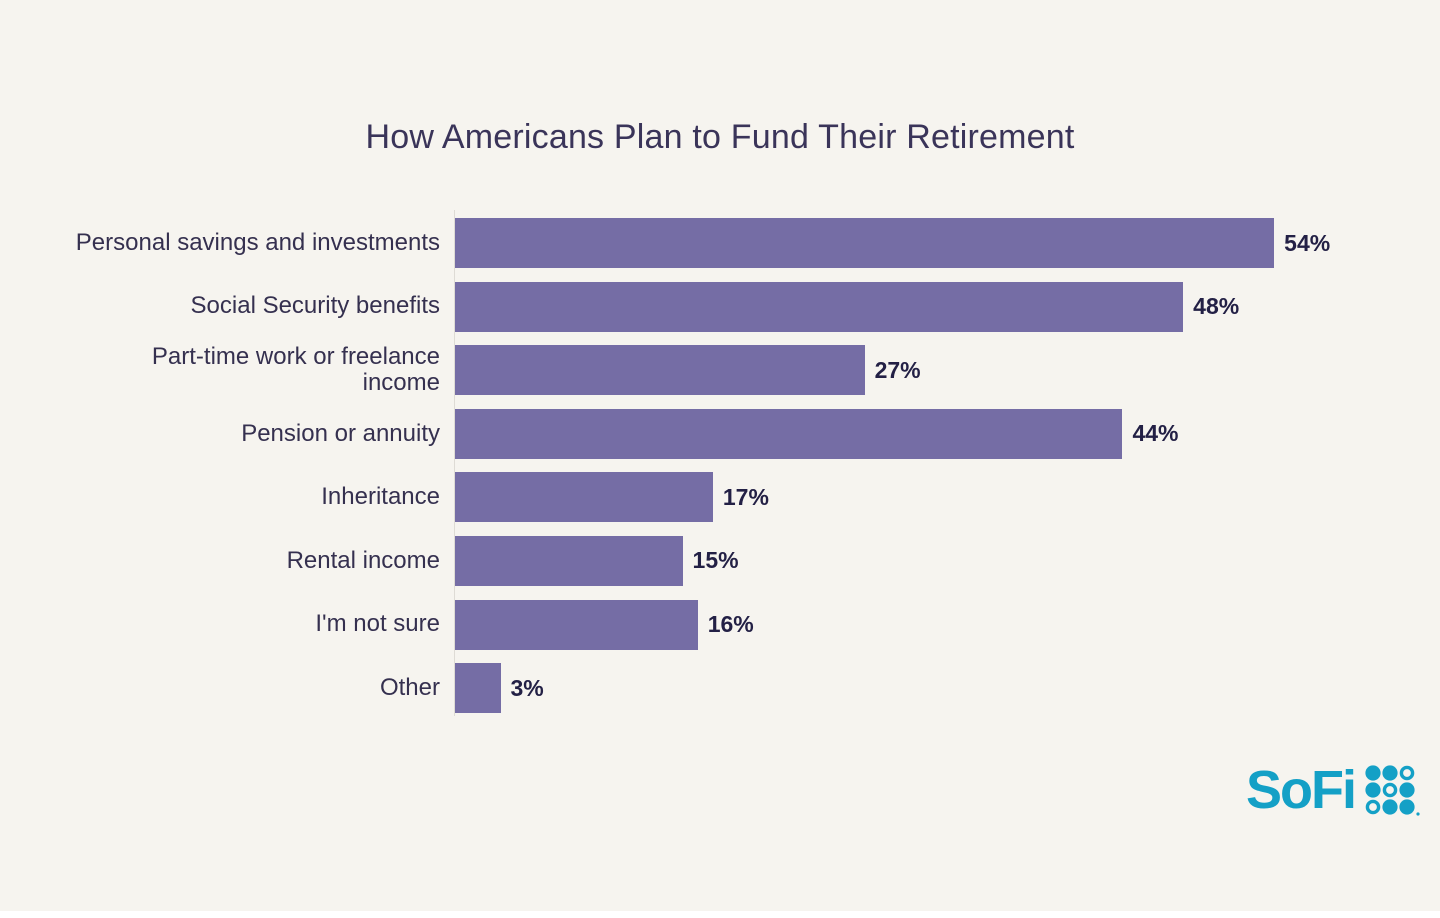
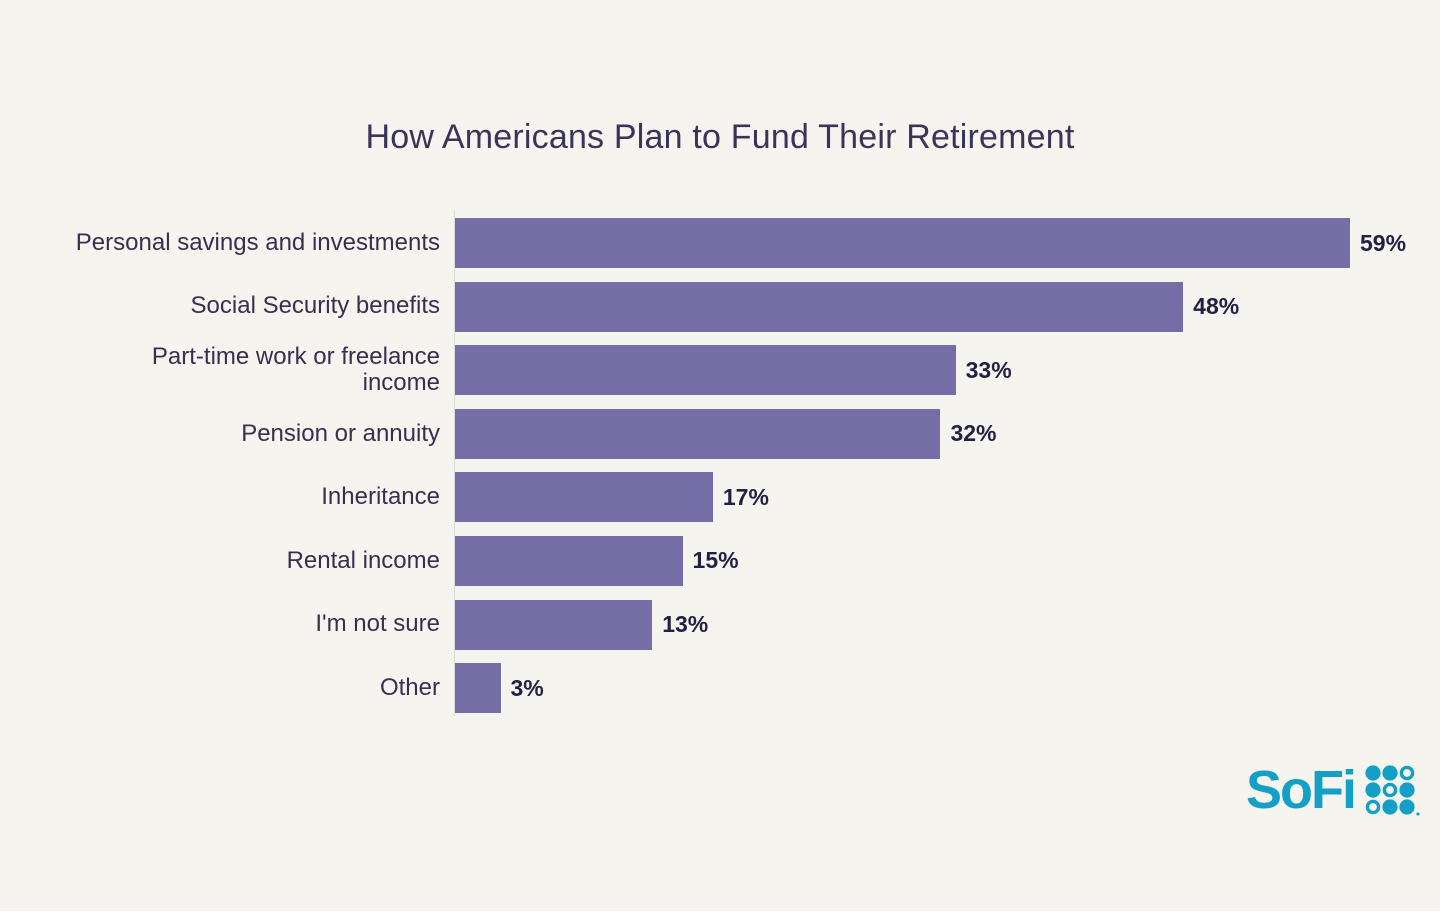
Personal savings and investments: 54% -> 59%
Part-time work or freelance income: 27% -> 33%
Pension or annuity: 44% -> 32%
I'm not sure: 16% -> 13%
